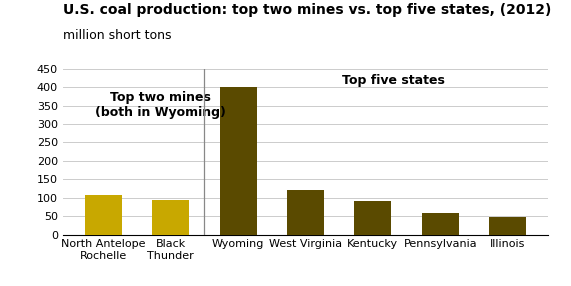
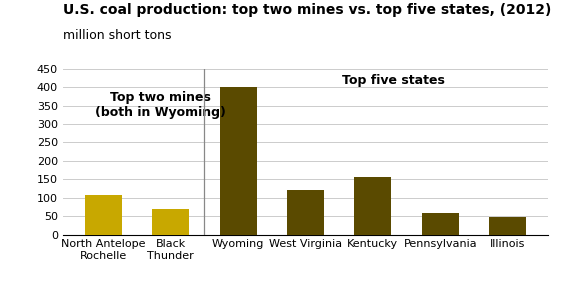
Black Thunder: 93 -> 70
Kentucky: 91 -> 155
